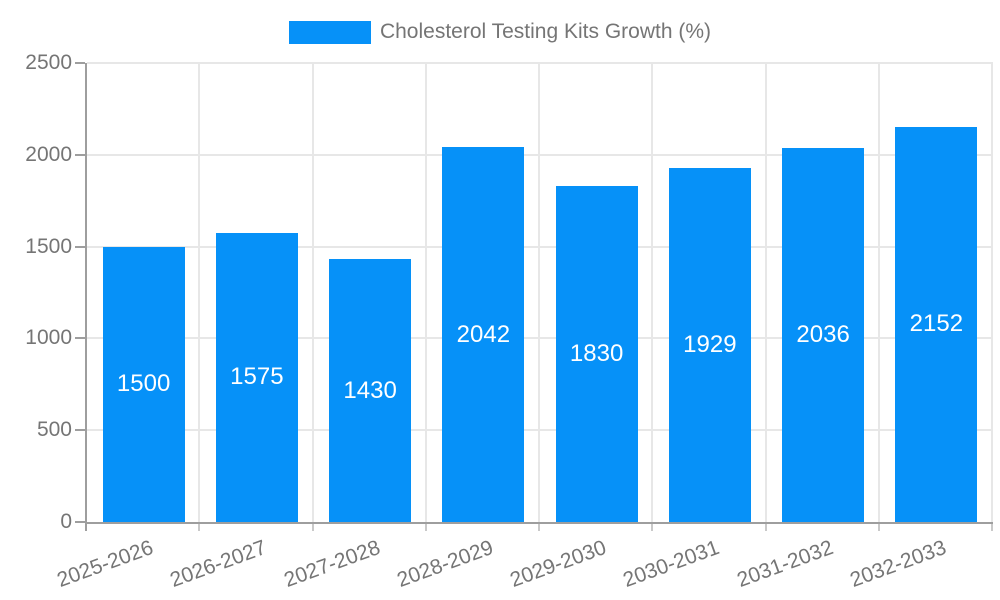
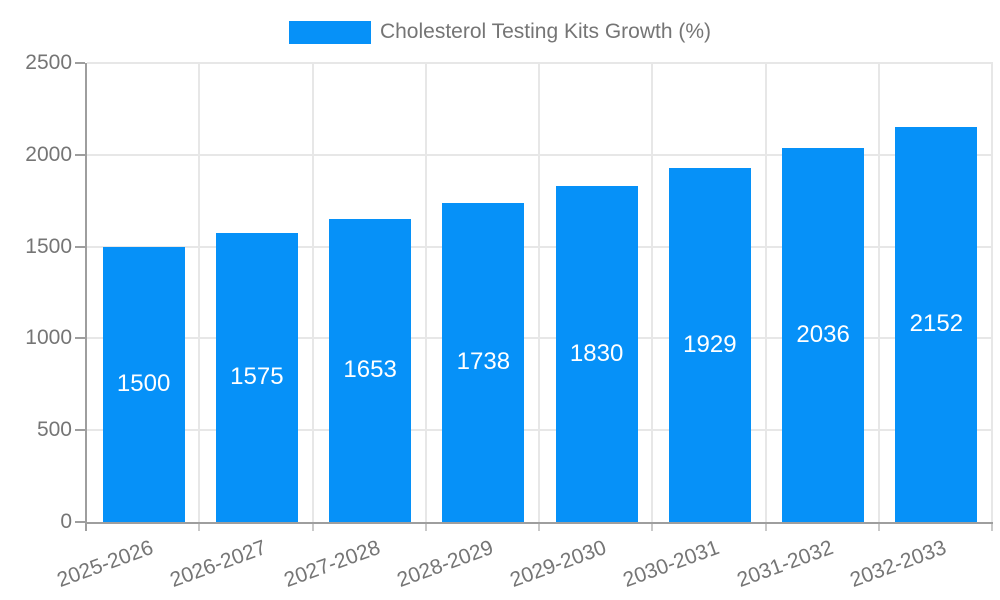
2027-2028: 1430 -> 1653
2028-2029: 2042 -> 1738
